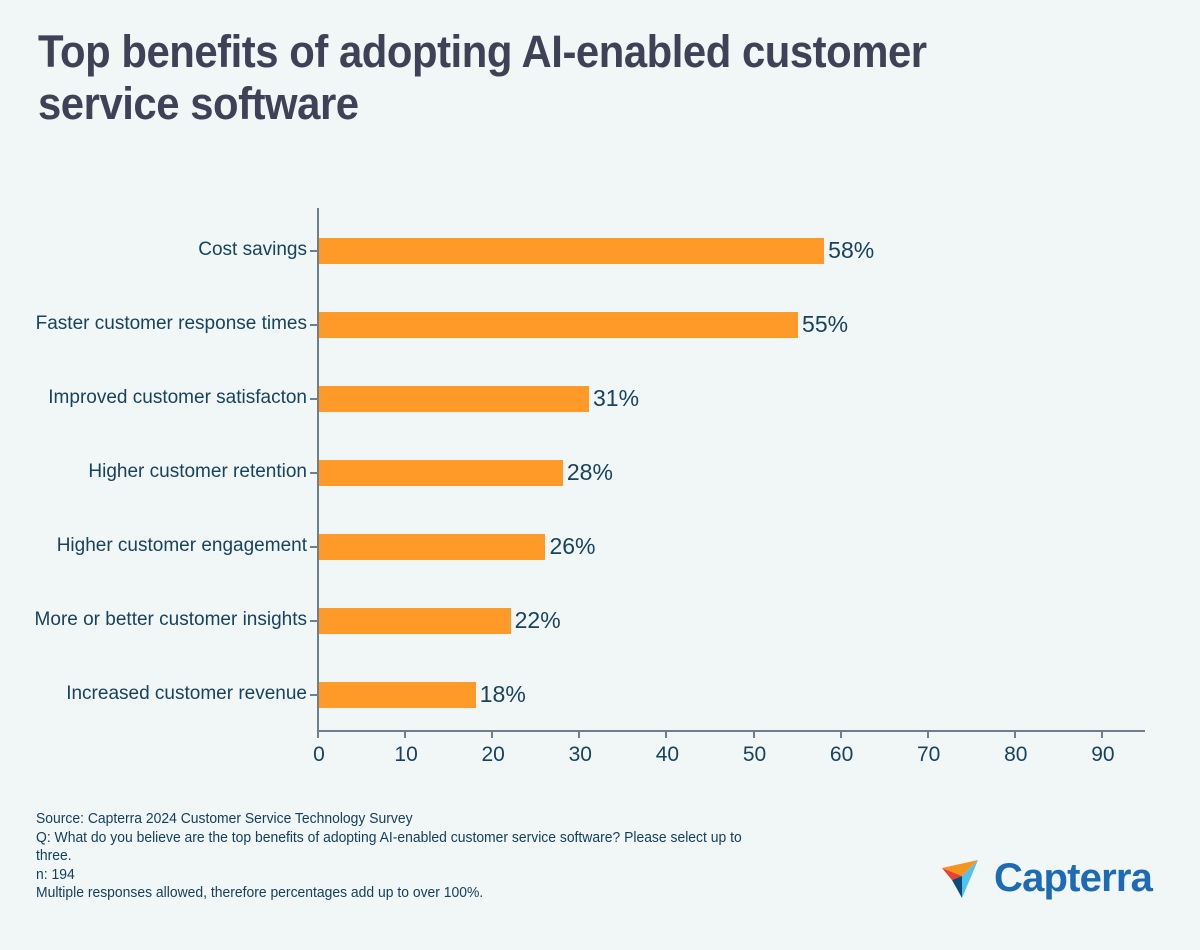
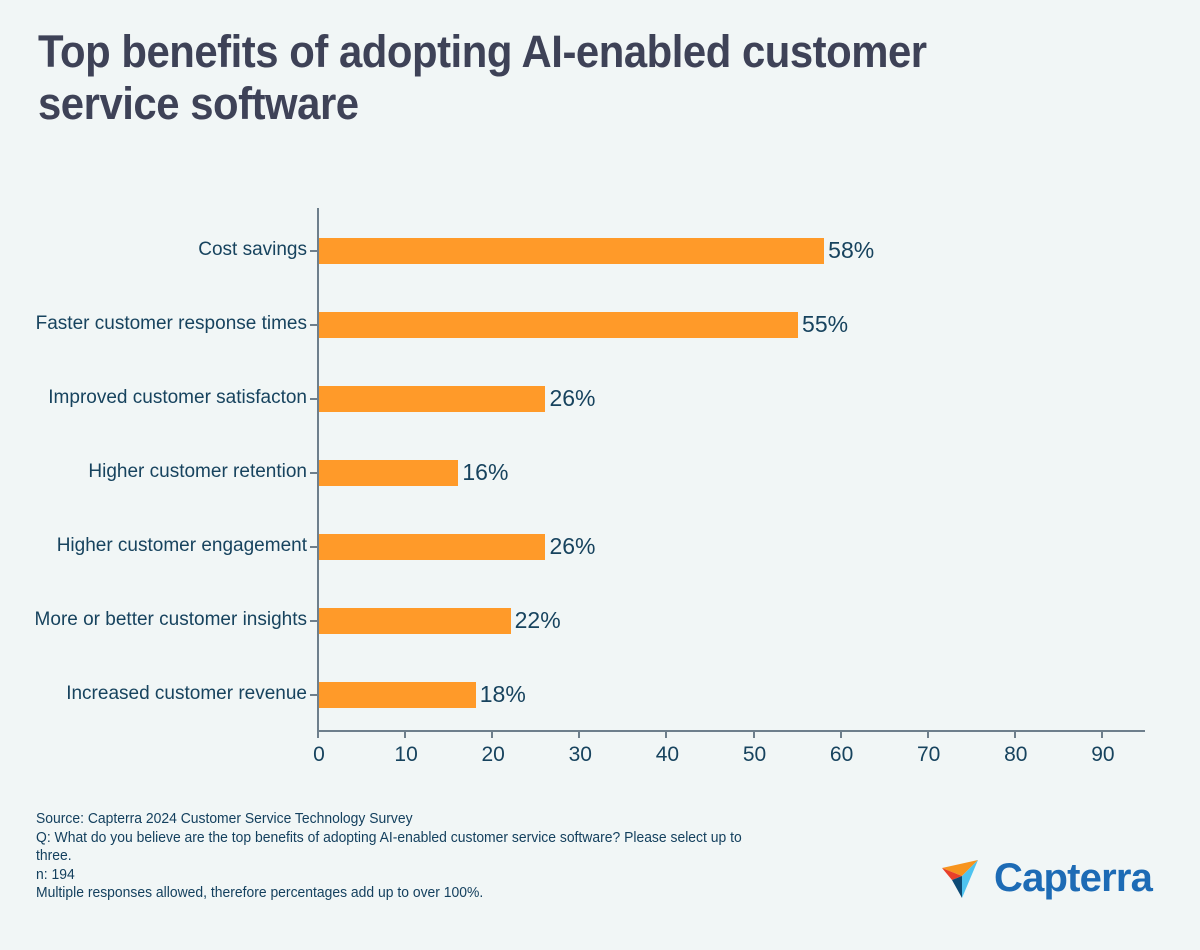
Improved customer satisfacton: 31% -> 26%
Higher customer retention: 28% -> 16%
